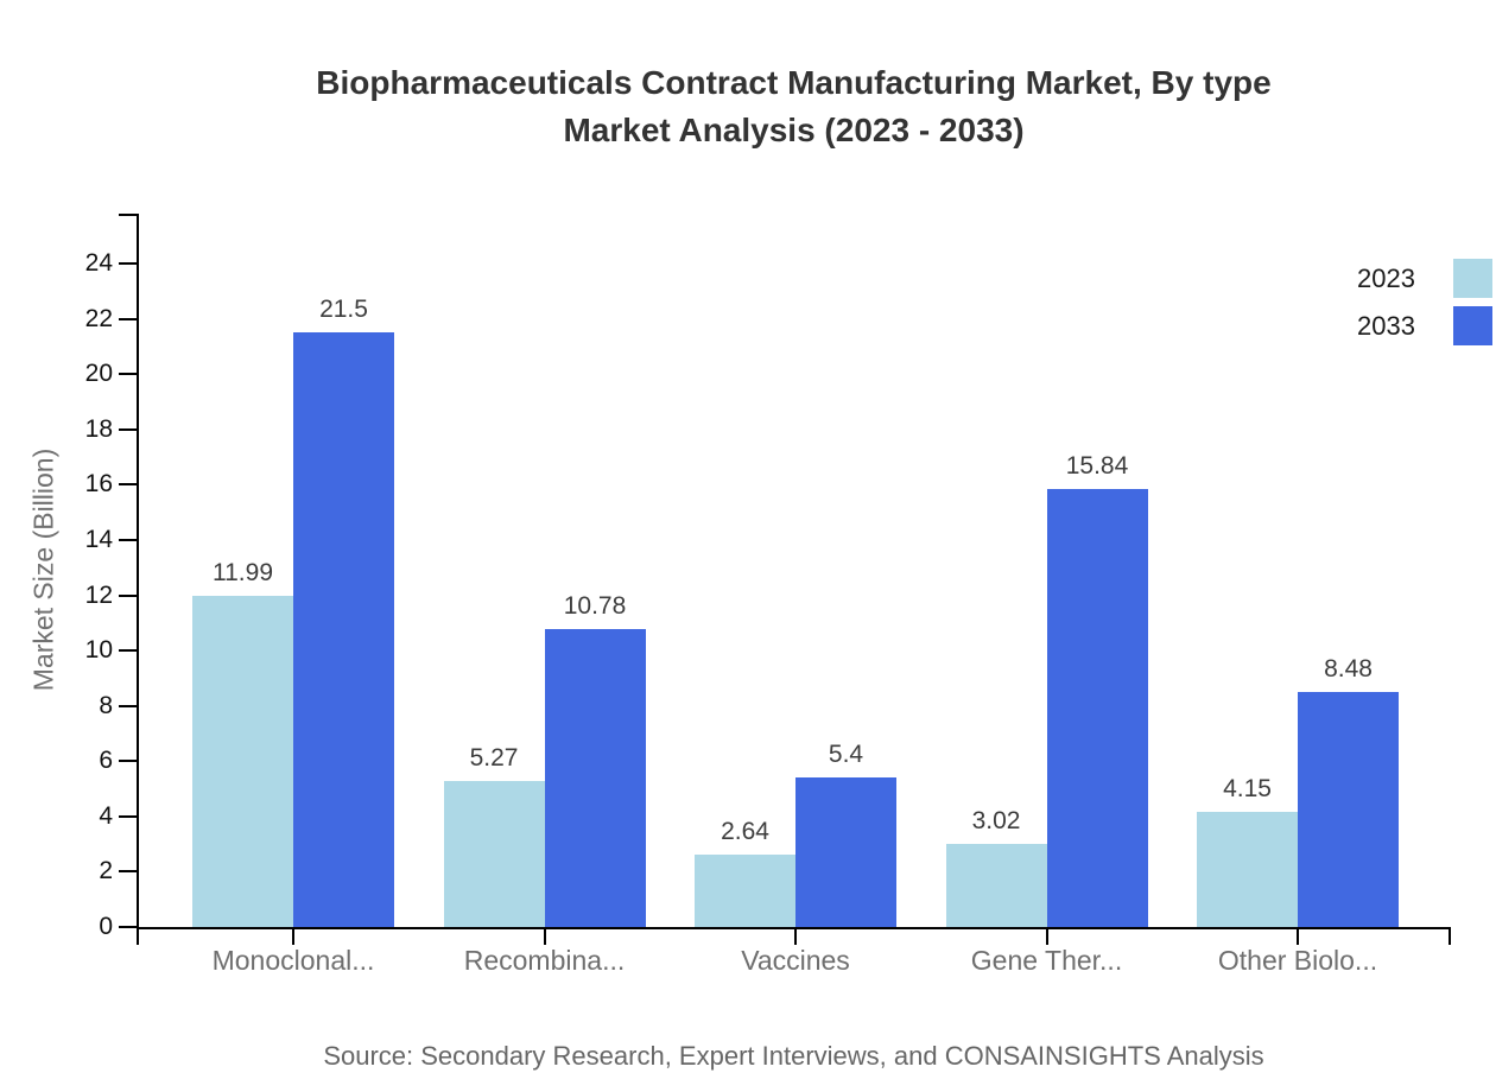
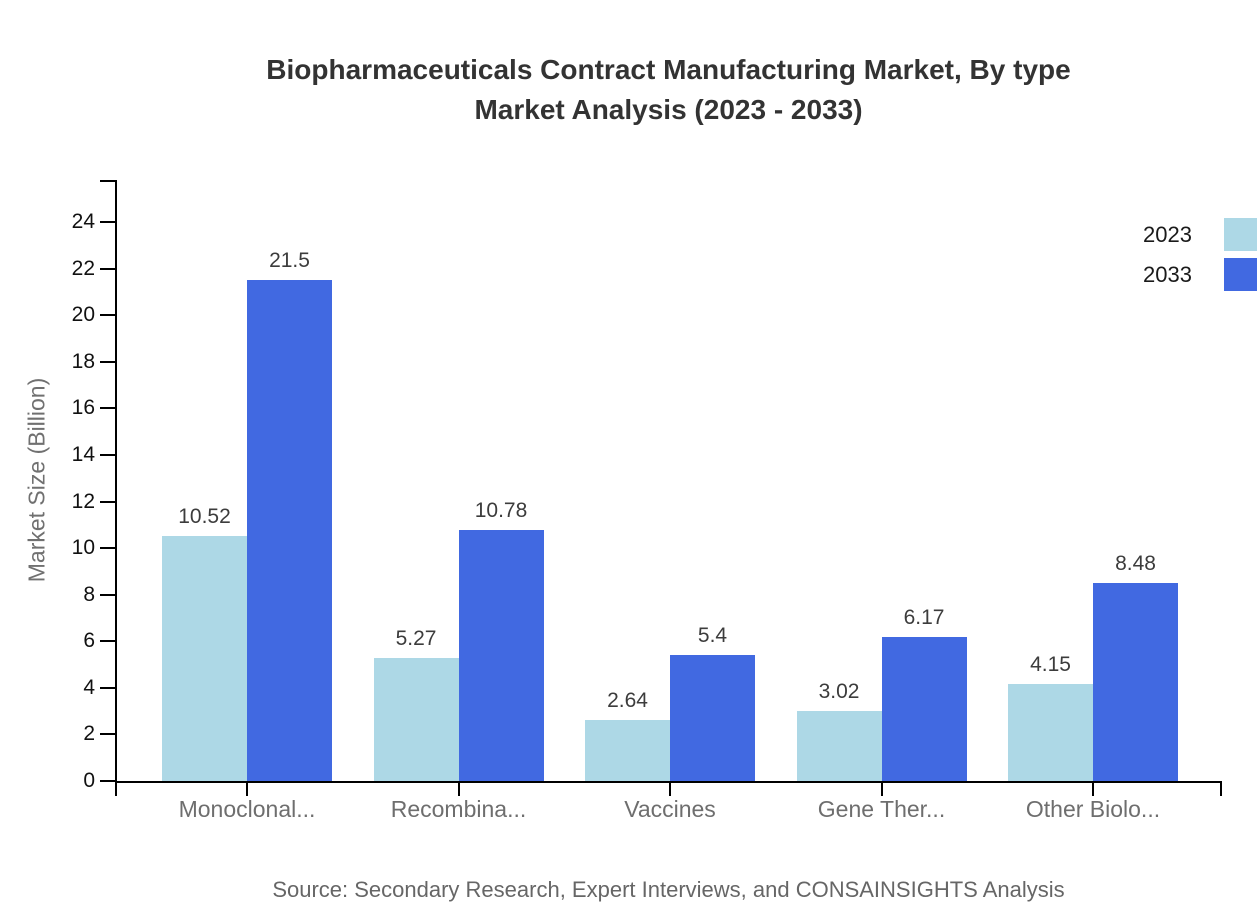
2023/Monoclonal...: 11.99 -> 10.52
2033/Gene Ther...: 15.84 -> 6.17
